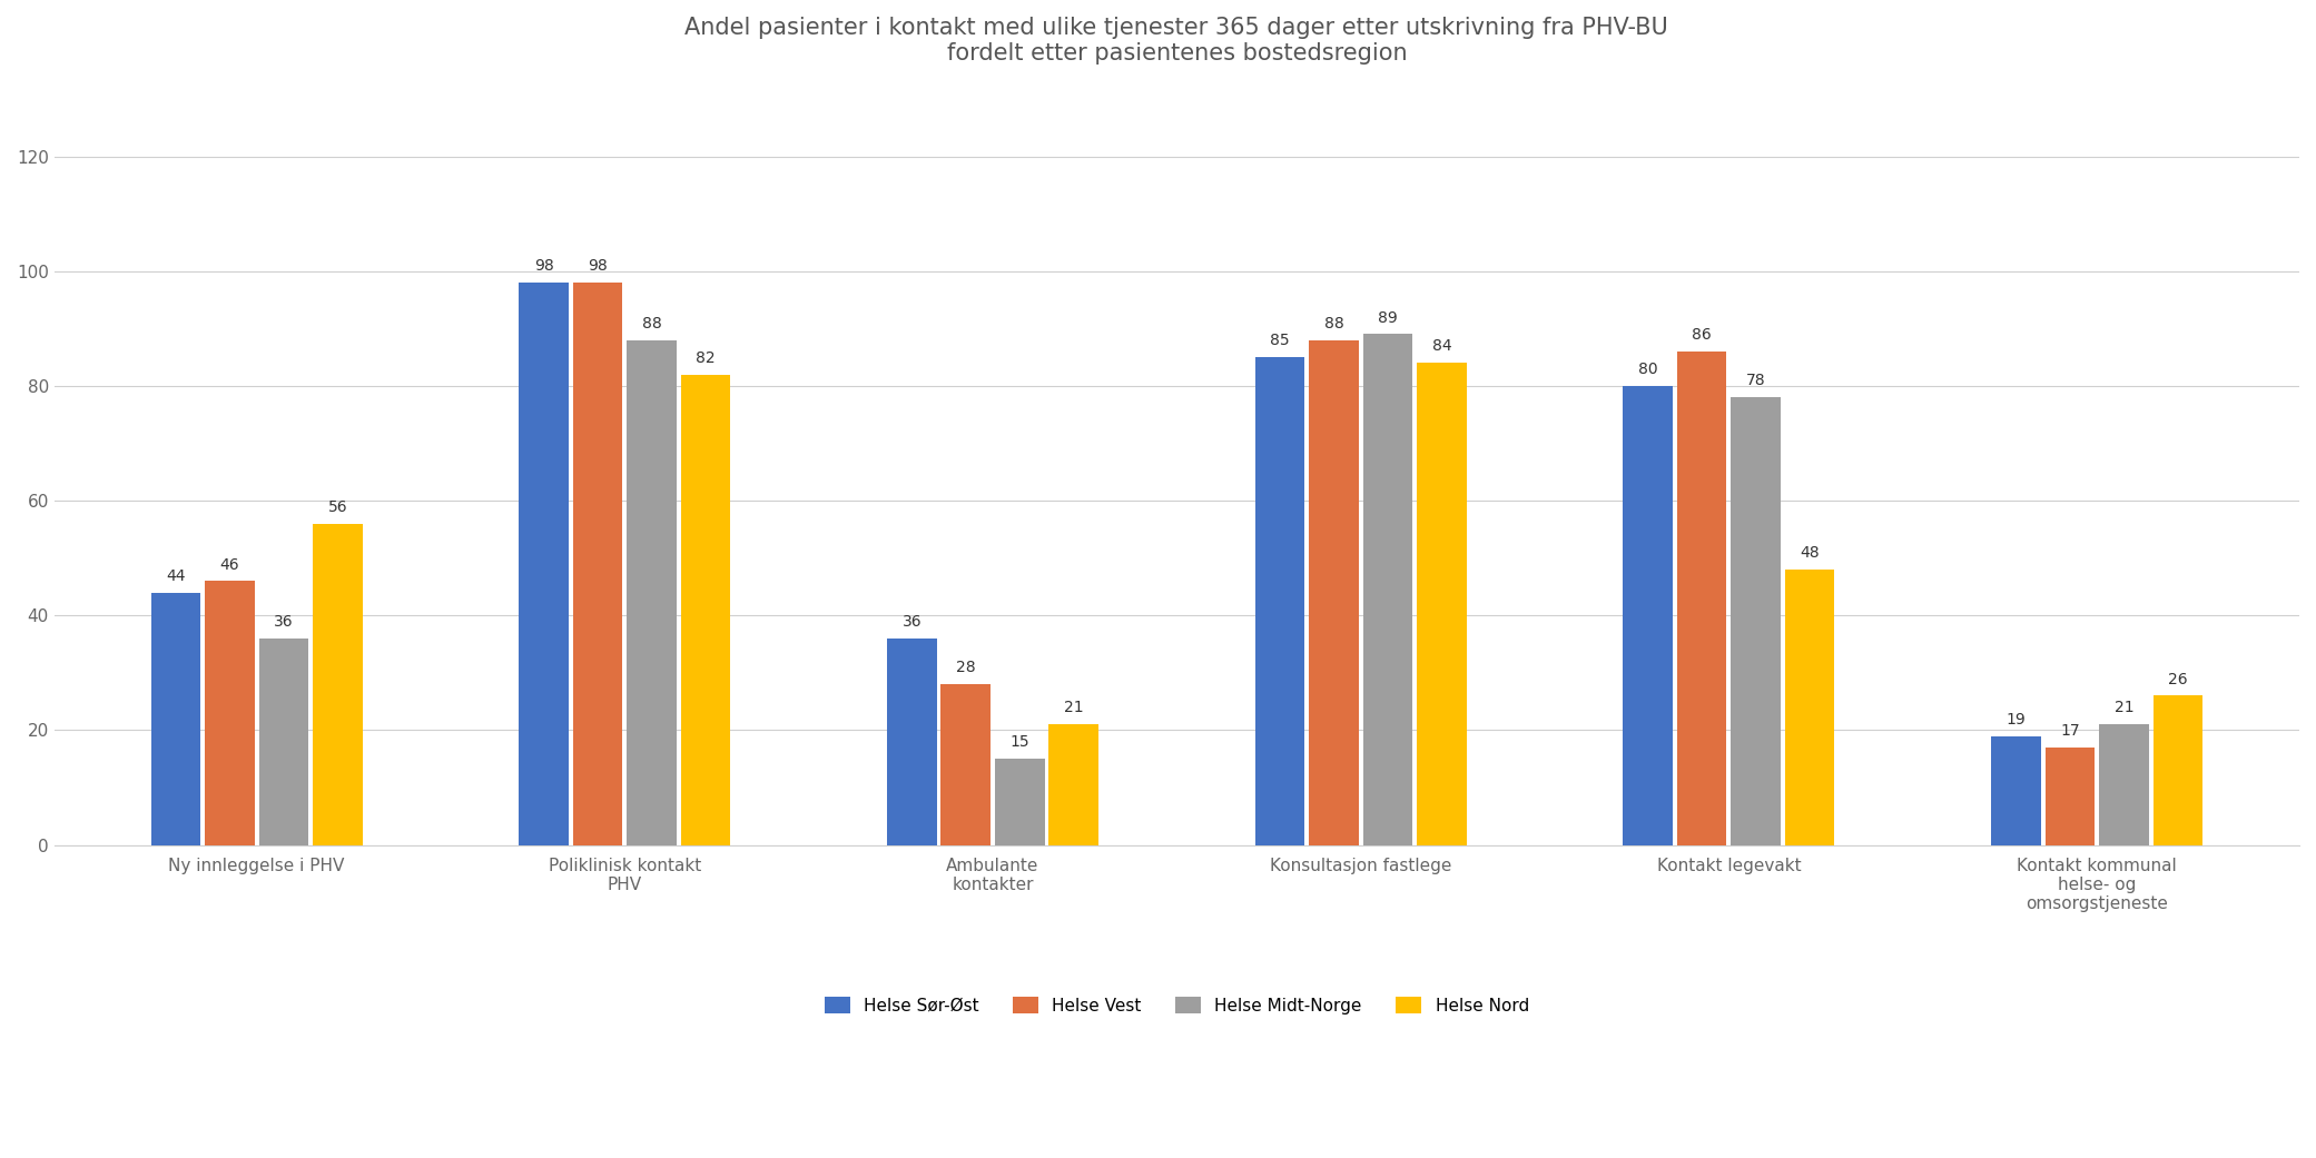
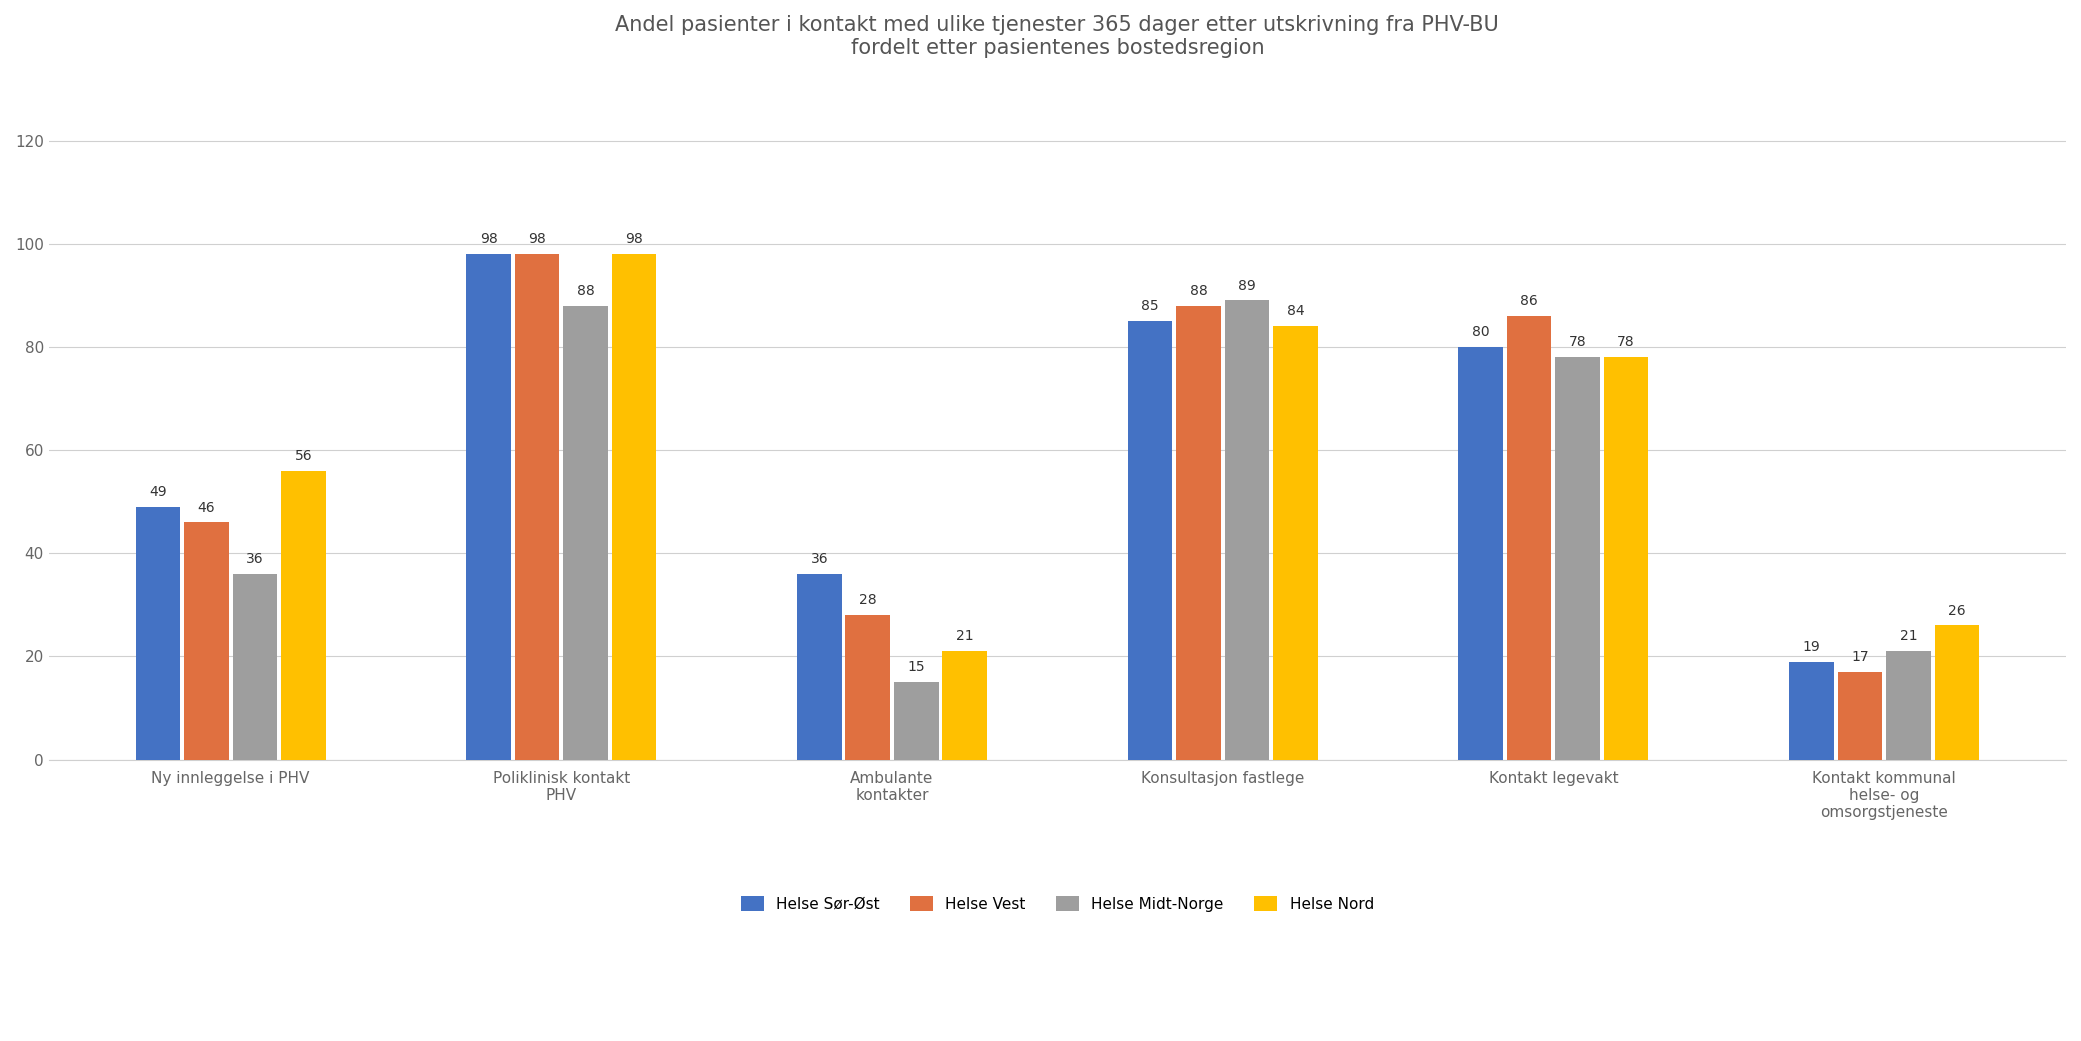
Helse Sør-Øst/Ny innleggelse i PHV: 44 -> 49
Helse Nord/Poliklinisk kontakt PHV: 82 -> 98
Helse Nord/Kontakt legevakt: 48 -> 78
